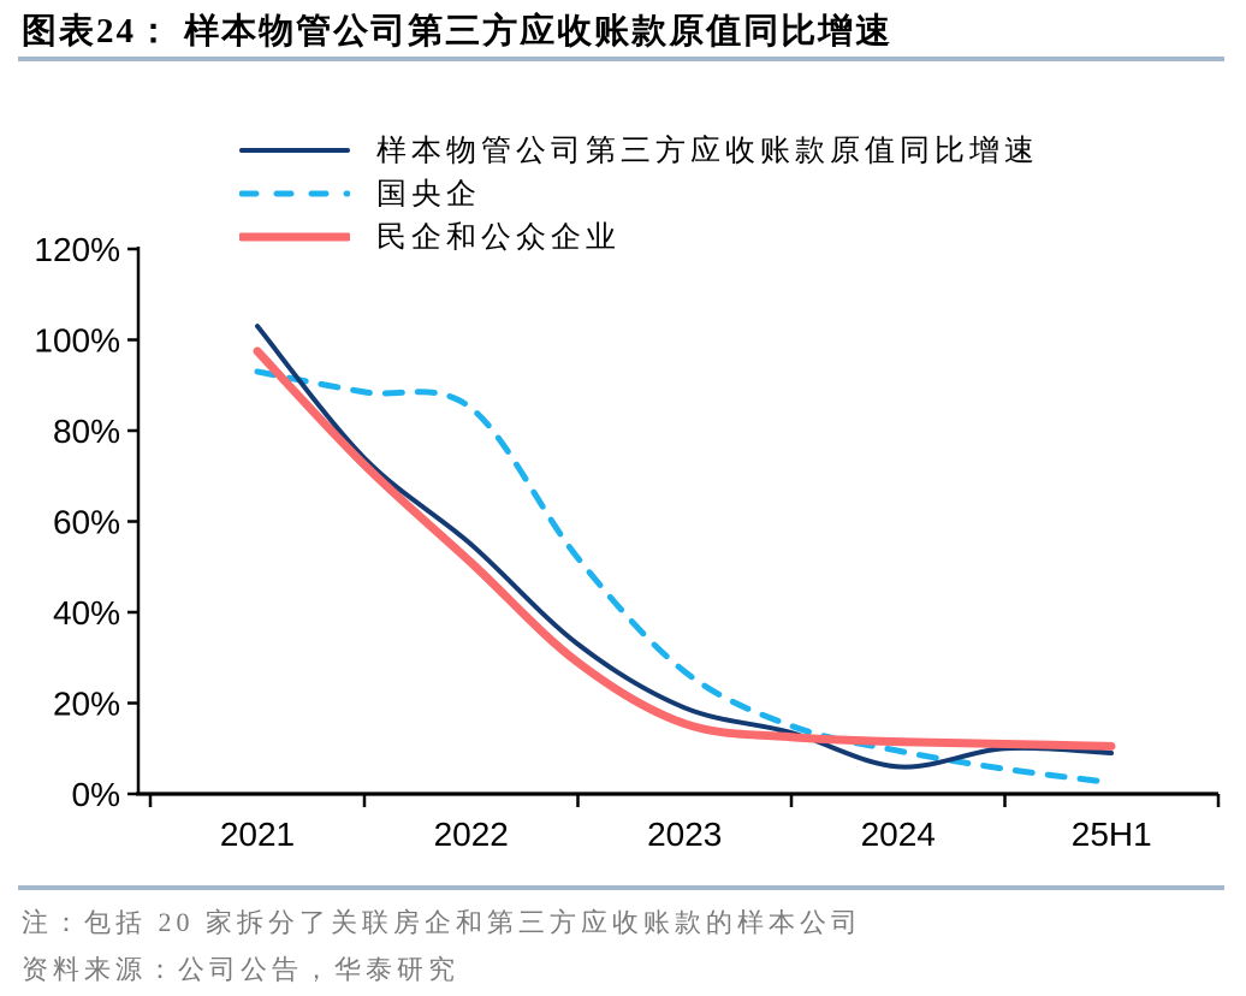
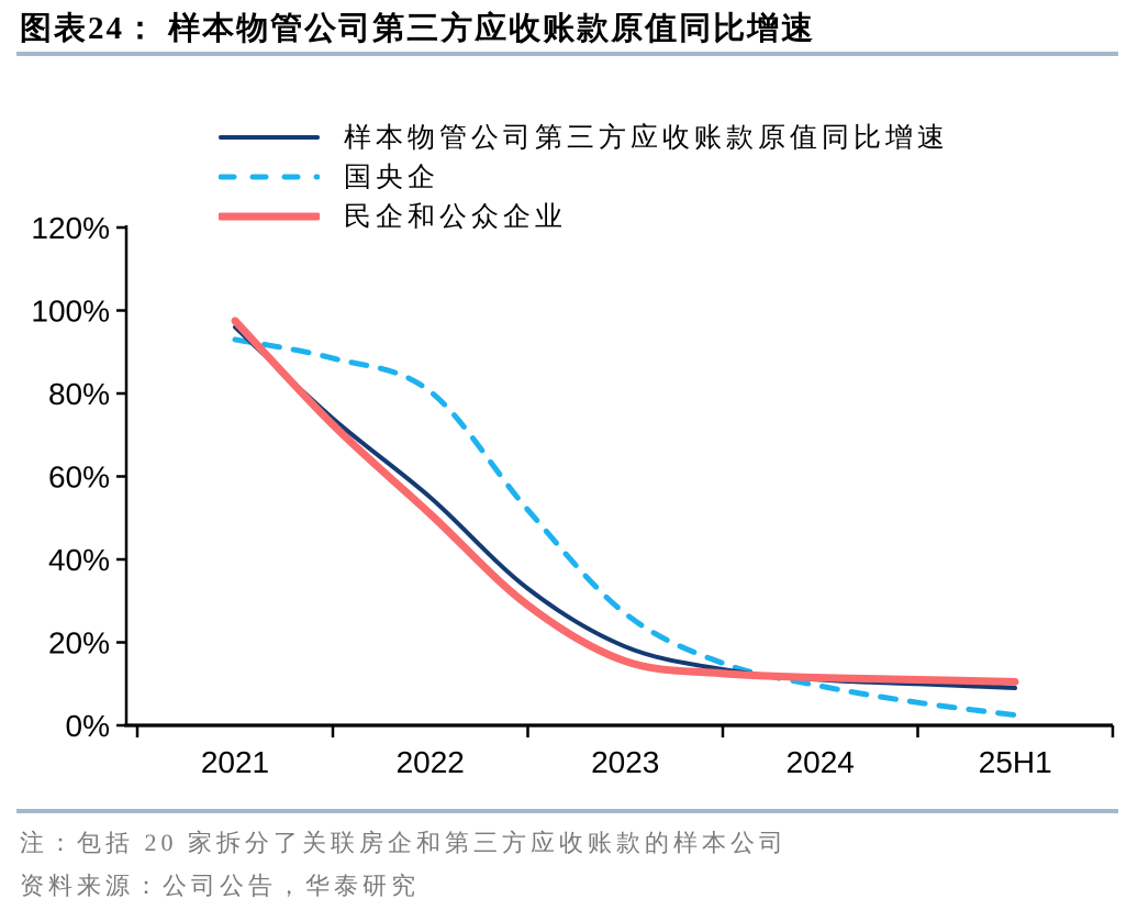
样本物管公司第三方应收账款原值同比增速/2021: 103% -> 96%
国央企/2022: 85% -> 80%
样本物管公司第三方应收账款原值同比增速/2024: 6% -> 11%
